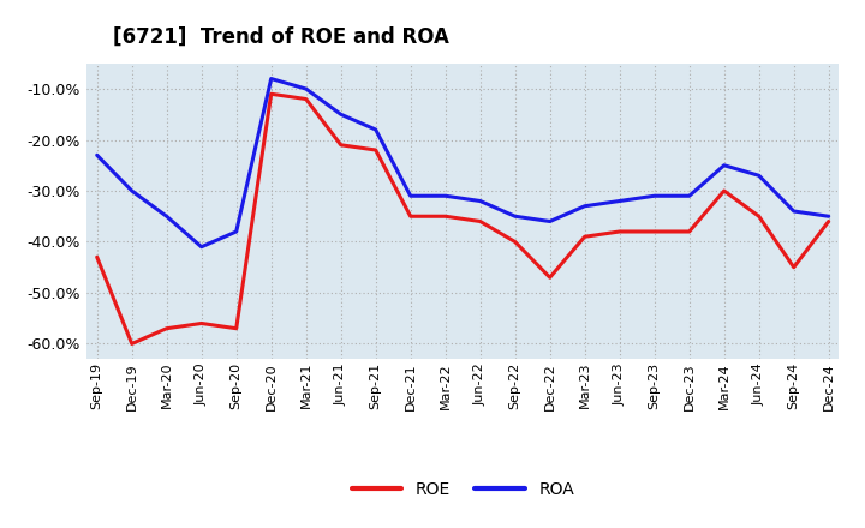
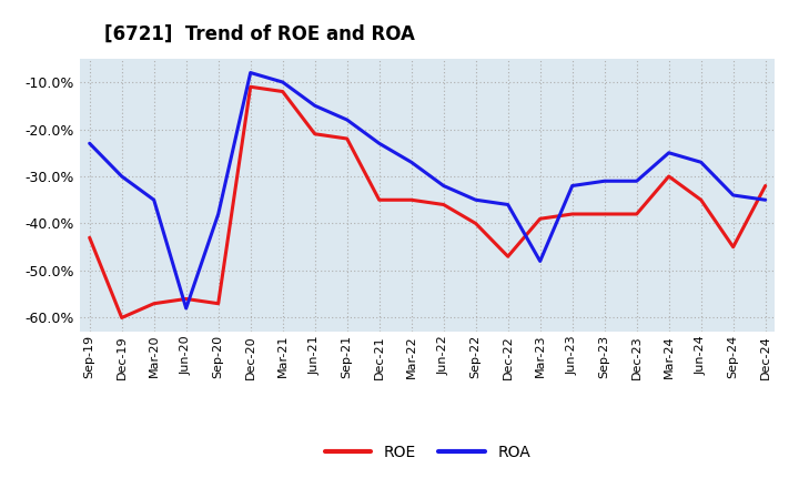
ROA/Jun-20: -41% -> -58%
ROA/Dec-21: -31% -> -23%
ROA/Mar-22: -31% -> -27%
ROA/Mar-23: -33% -> -48%
ROE/Dec-24: -36% -> -32%
